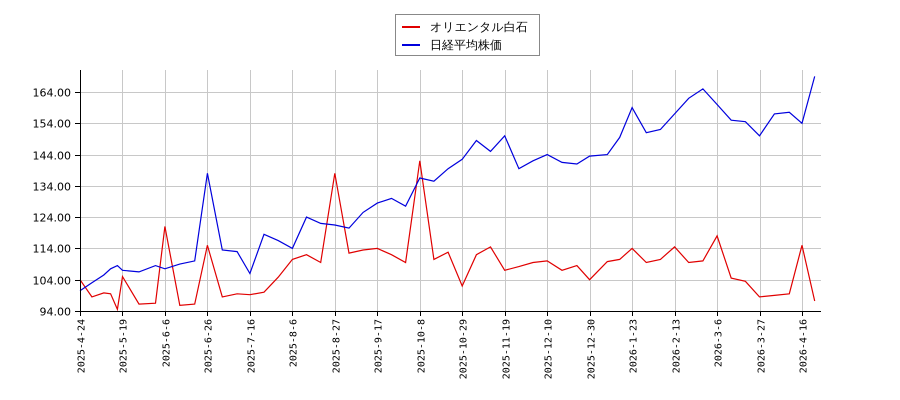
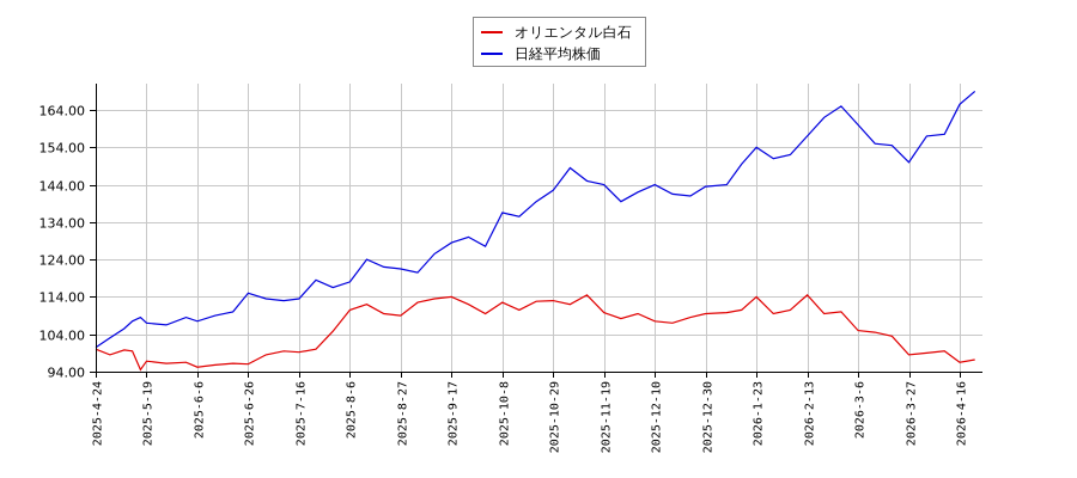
オリエンタル白石/2025-4-24: 104 -> 100
オリエンタル白石/2025-5-19: 105 -> 97
オリエンタル白石/2025-6-6: 121 -> 95
オリエンタル白石/2025-6-26: 115 -> 96
日経平均株価/2025-6-26: 138 -> 115
日経平均株価/2025-7-16: 106 -> 114
日経平均株価/2025-8-6: 114 -> 118
オリエンタル白石/2025-8-27: 138 -> 109
オリエンタル白石/2025-10-8: 142 -> 112
オリエンタル白石/2025-10-29: 102 -> 113
オリエンタル白石/2025-11-19: 107 -> 110
日経平均株価/2025-11-19: 150 -> 144
オリエンタル白石/2025-12-10: 110 -> 108
オリエンタル白石/2025-12-30: 104 -> 110
日経平均株価/2026-1-23: 159 -> 154
オリエンタル白石/2026-3-6: 118 -> 105
オリエンタル白石/2026-4-16: 115 -> 96
日経平均株価/2026-4-16: 154 -> 166
